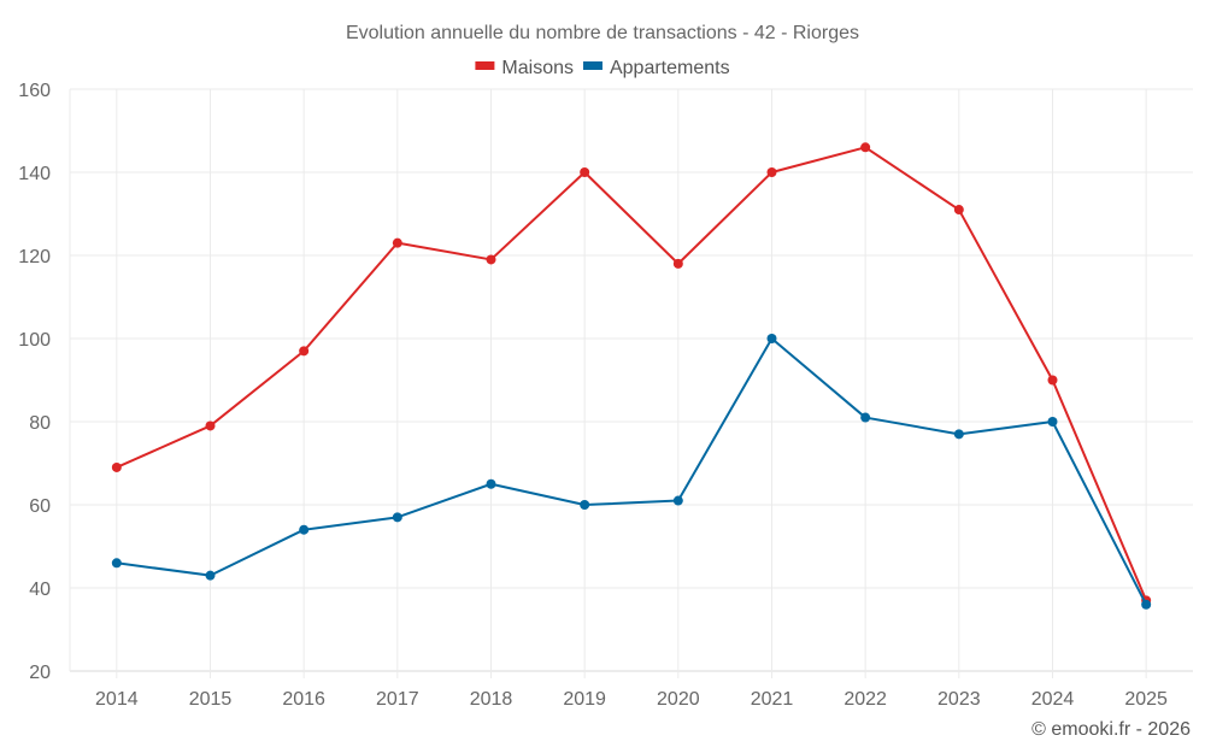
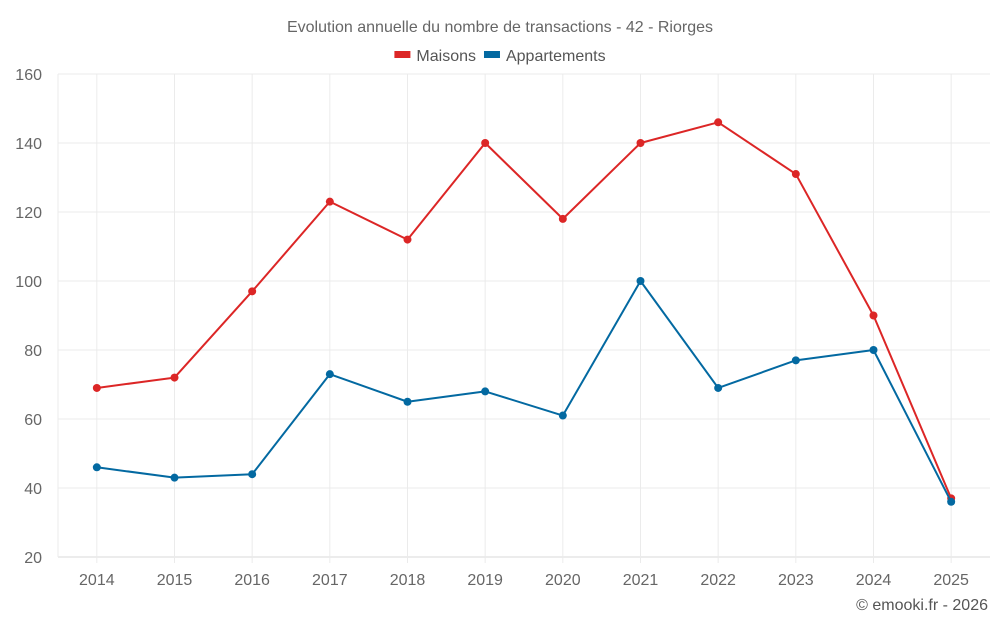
Maisons/2015: 79 -> 72
Appartements/2016: 54 -> 44
Appartements/2017: 57 -> 73
Maisons/2018: 119 -> 112
Appartements/2019: 60 -> 68
Appartements/2022: 81 -> 69
